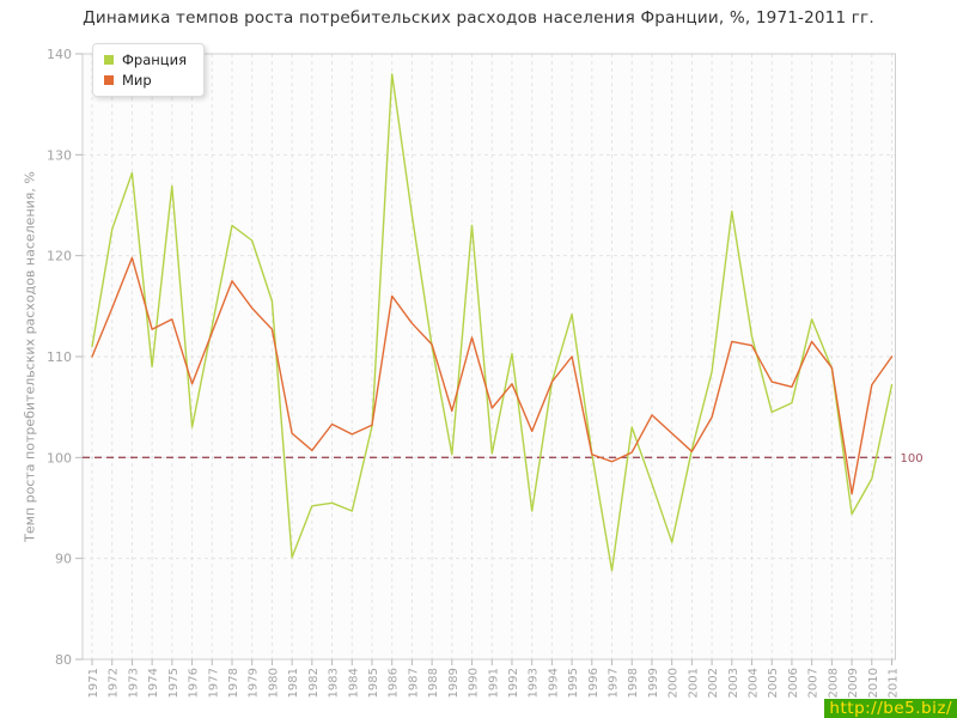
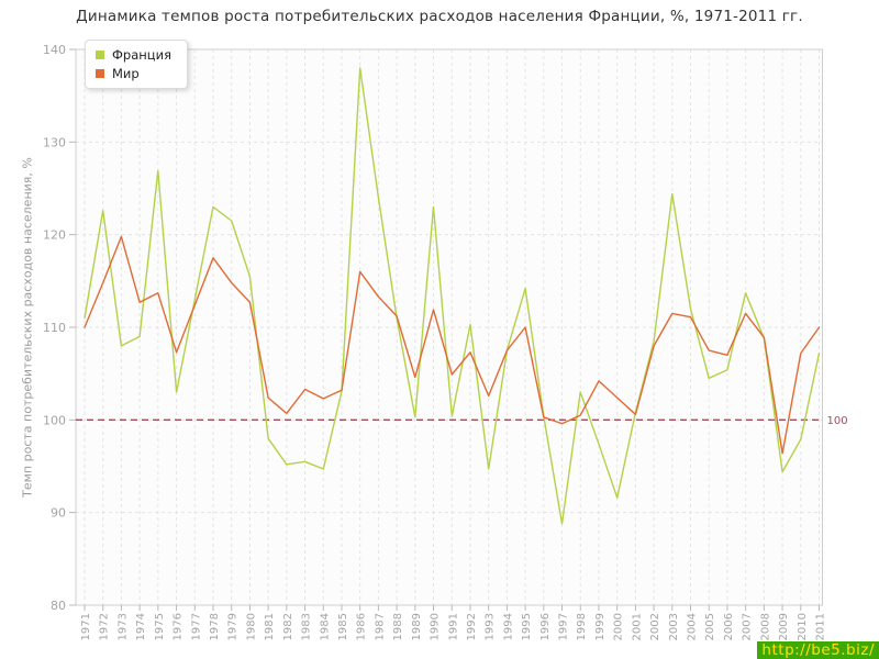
Франция/1973: 128 -> 108
Франция/1981: 90 -> 98
Мир/2002: 104 -> 108
